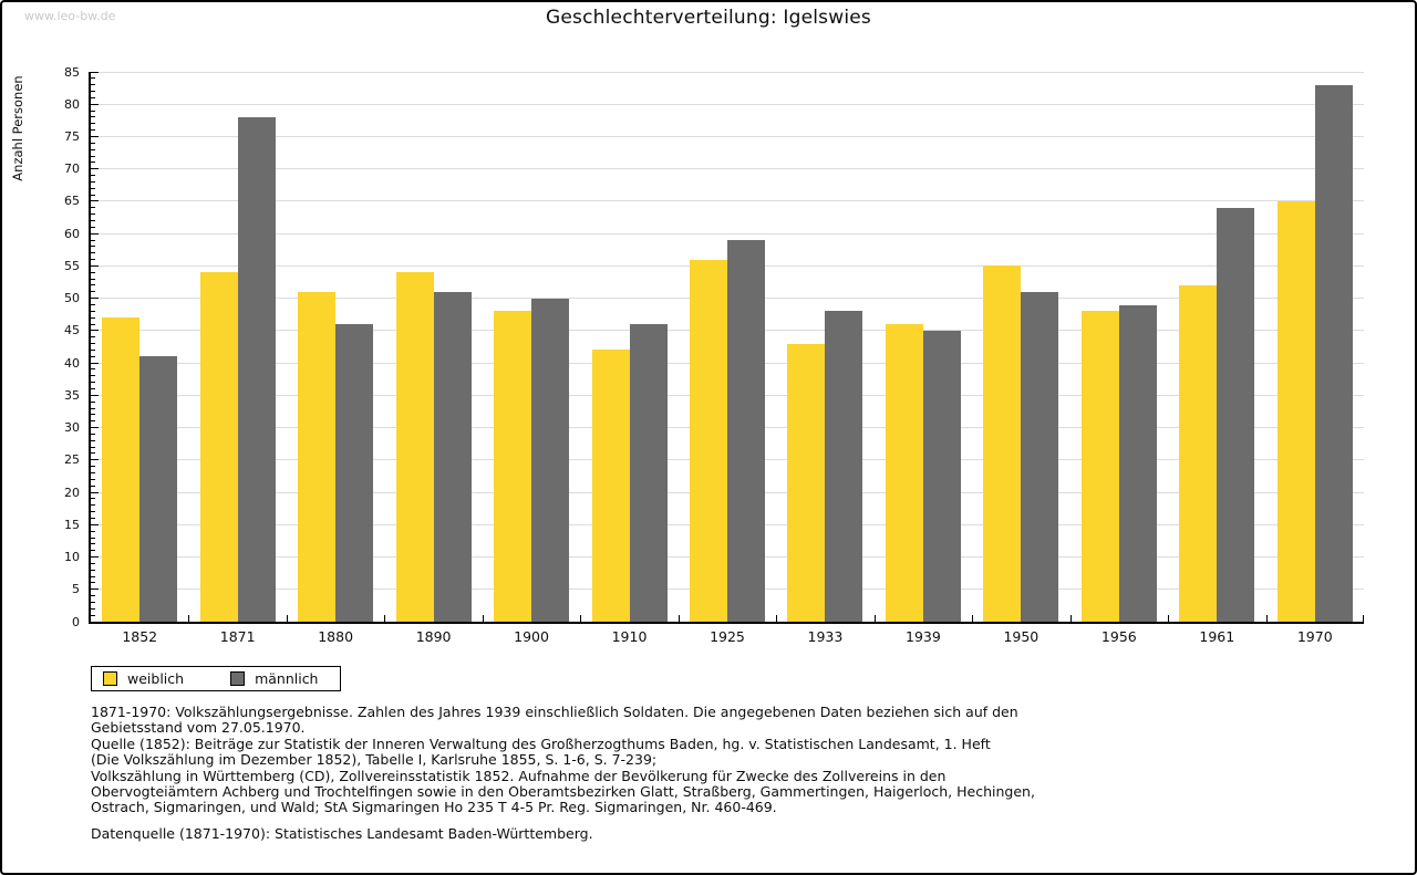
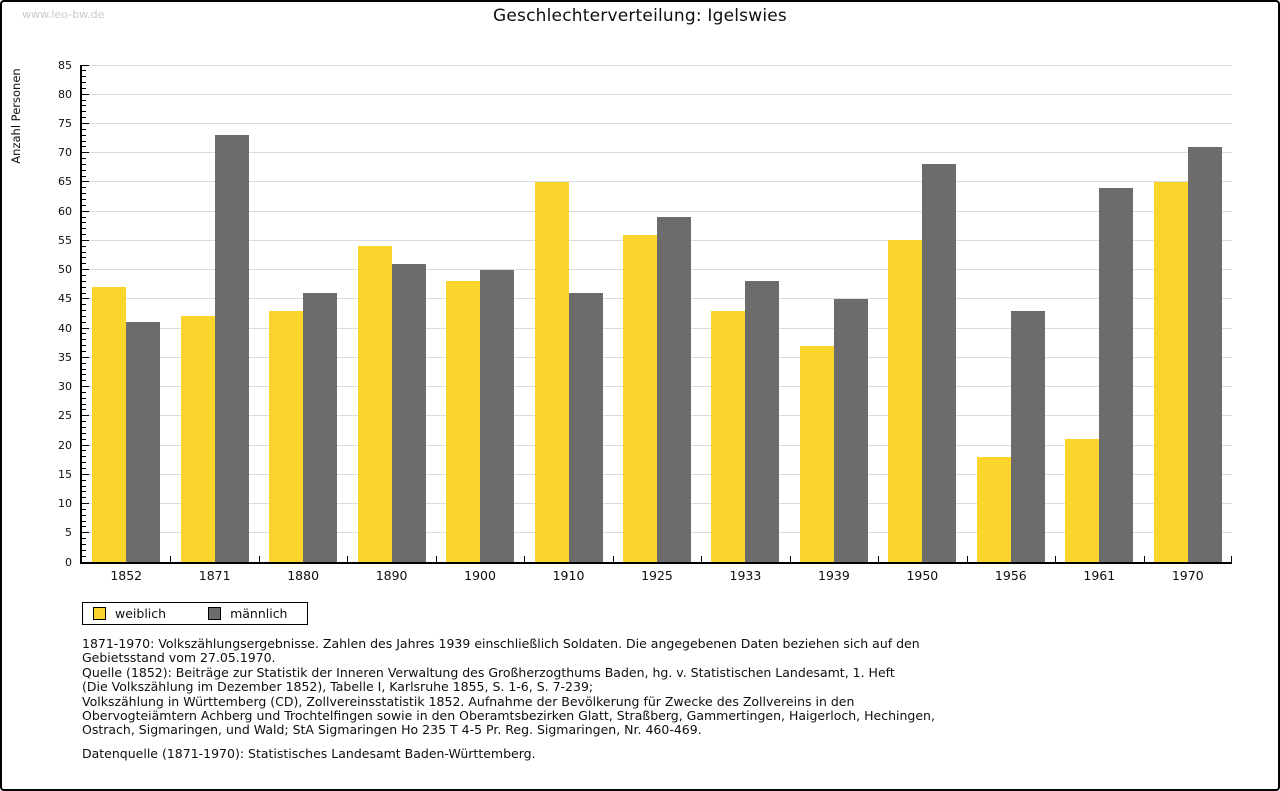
weiblich/1871: 54 -> 42
männlich/1871: 78 -> 73
weiblich/1880: 51 -> 43
weiblich/1910: 42 -> 65
weiblich/1939: 46 -> 37
männlich/1950: 51 -> 68
weiblich/1956: 48 -> 18
männlich/1956: 49 -> 43
weiblich/1961: 52 -> 21
männlich/1970: 83 -> 71
